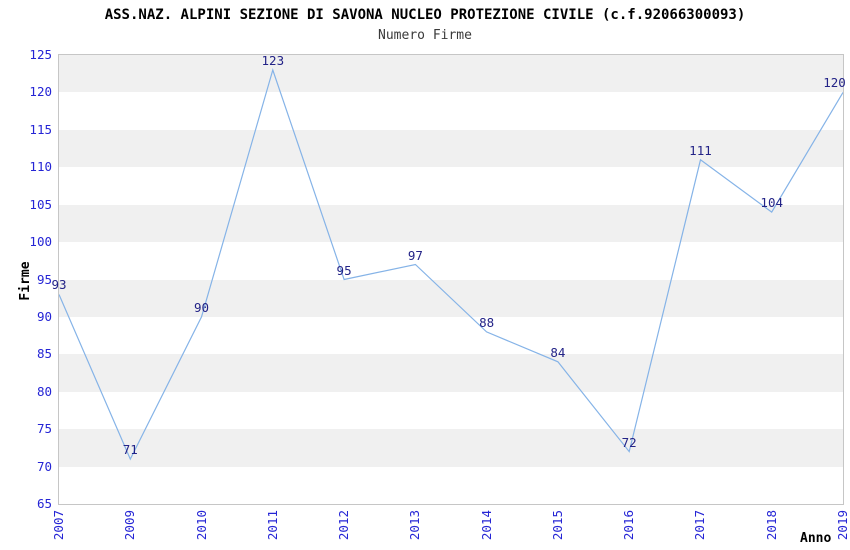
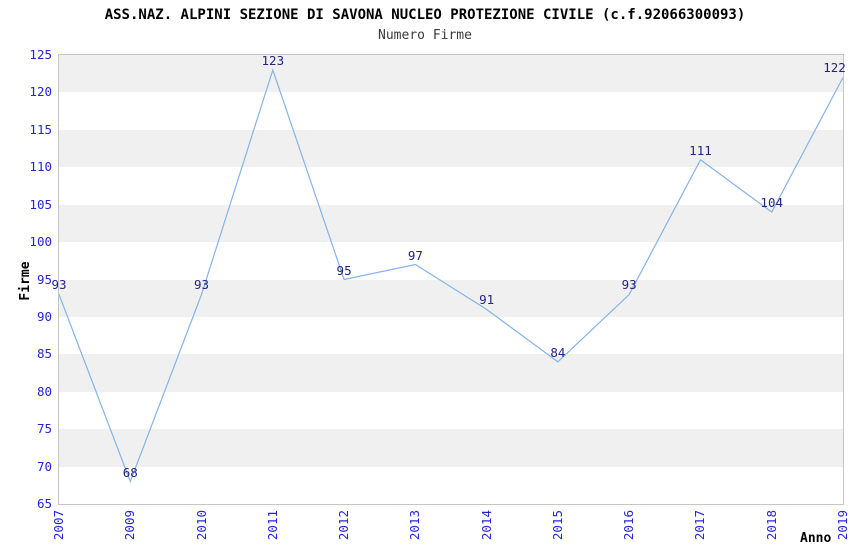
2009: 71 -> 68
2010: 90 -> 93
2014: 88 -> 91
2016: 72 -> 93
2019: 120 -> 122
